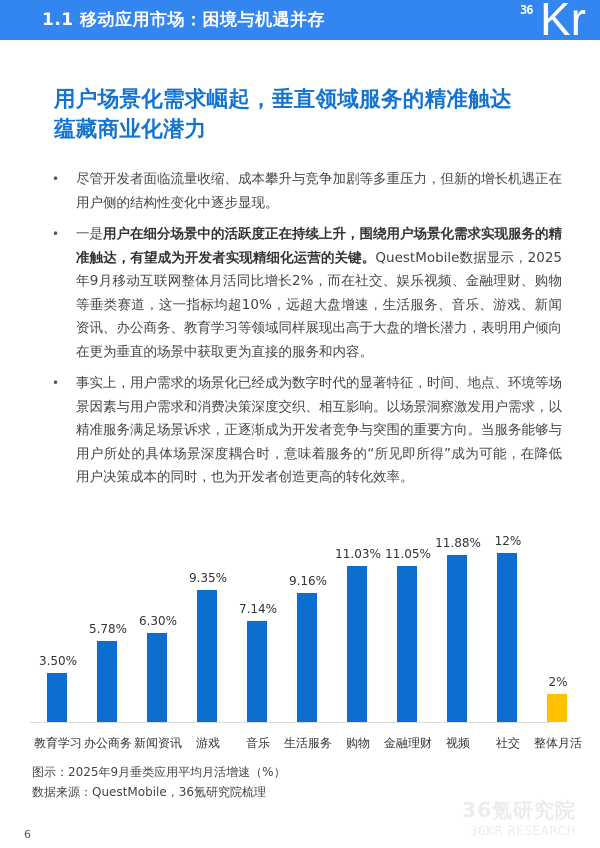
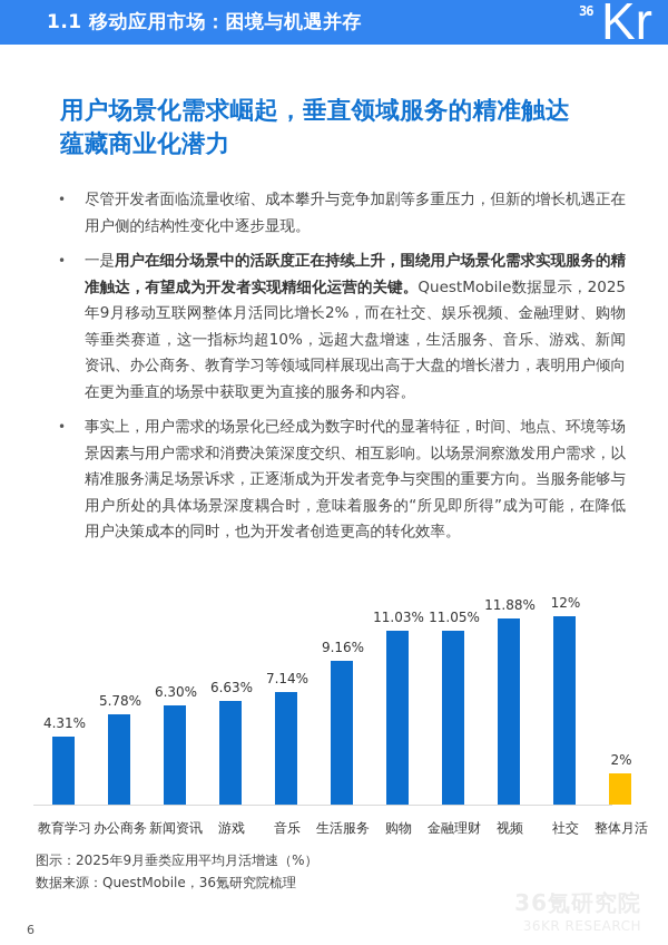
教育学习: 3.50% -> 4.31%
游戏: 9.35% -> 6.63%
